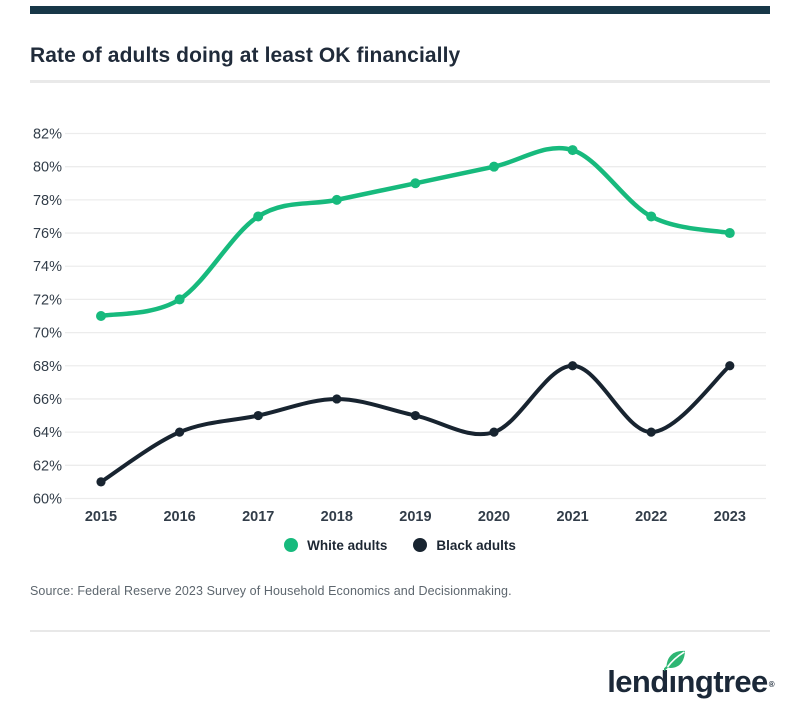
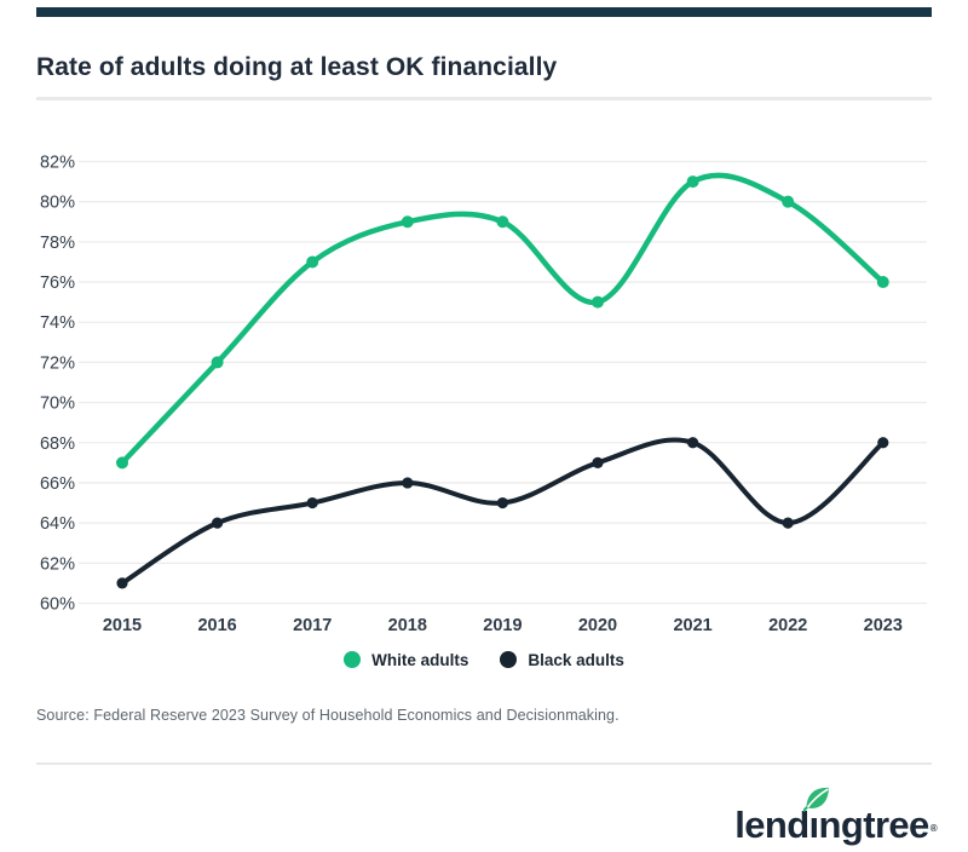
White adults/2015: 71% -> 67%
White adults/2018: 78% -> 79%
White adults/2020: 80% -> 75%
Black adults/2020: 64% -> 67%
White adults/2022: 77% -> 80%
